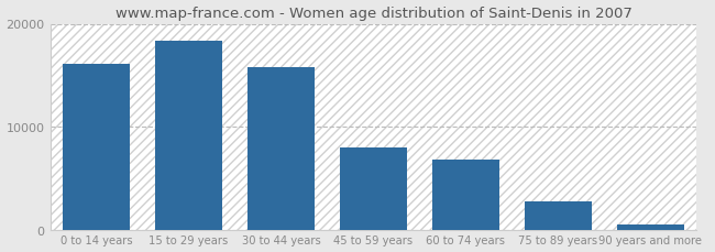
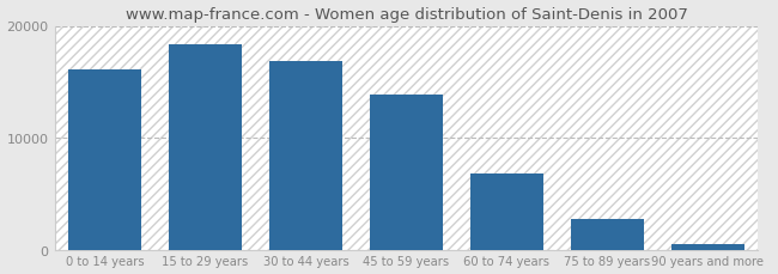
30 to 44 years: 15800 -> 16800
45 to 59 years: 8000 -> 13900
